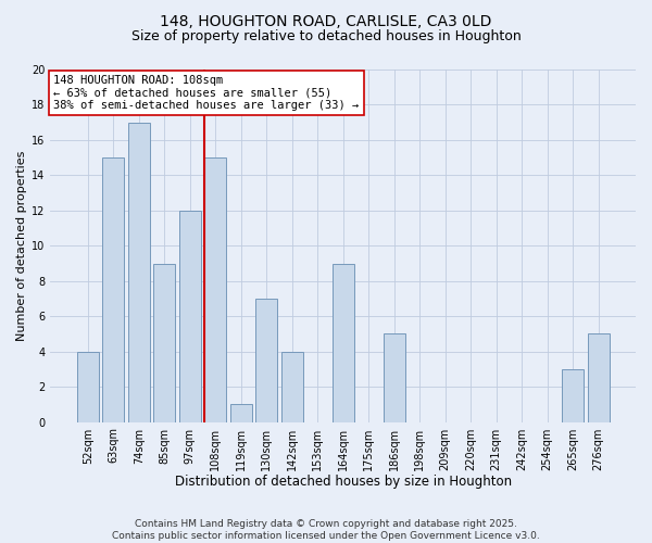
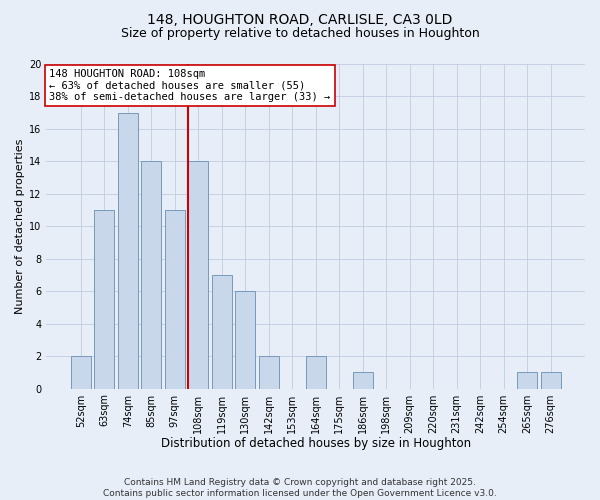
52sqm: 4 -> 2
63sqm: 15 -> 11
85sqm: 9 -> 14
97sqm: 12 -> 11
108sqm: 15 -> 14
119sqm: 1 -> 7
130sqm: 7 -> 6
142sqm: 4 -> 2
164sqm: 9 -> 2
186sqm: 5 -> 1
265sqm: 3 -> 1
276sqm: 5 -> 1
